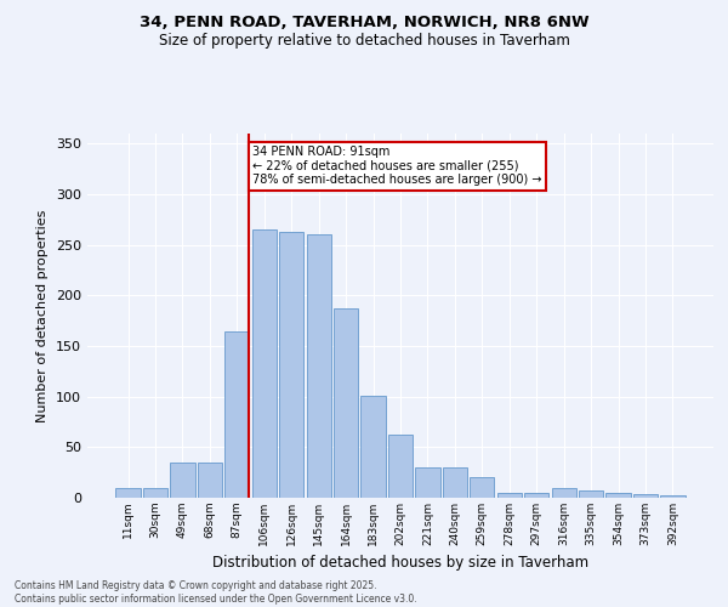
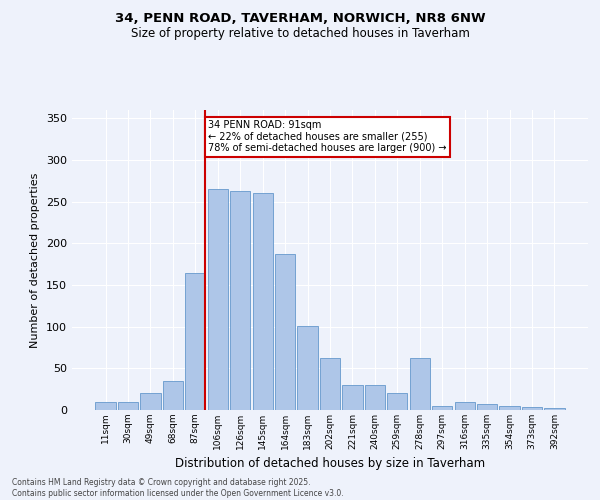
49sqm: 35 -> 20
278sqm: 5 -> 62
